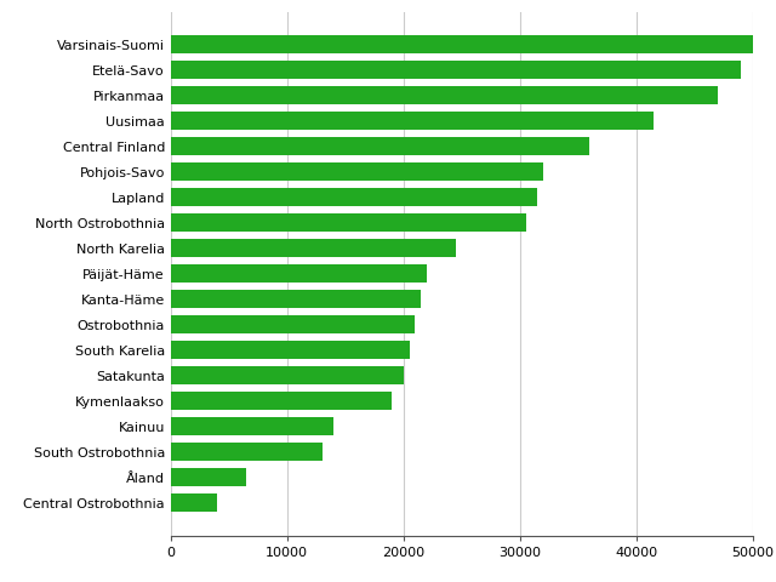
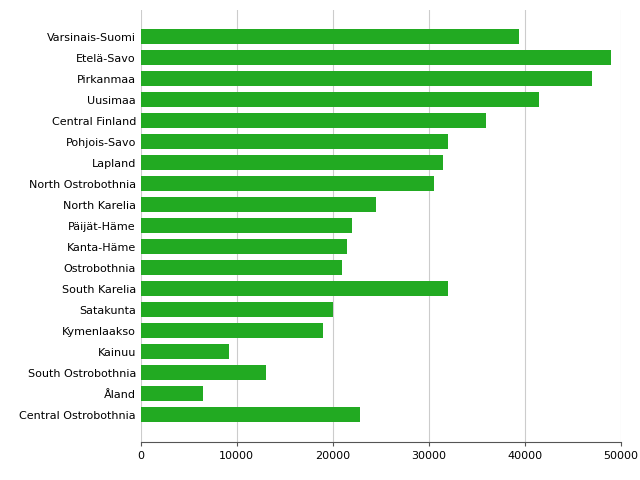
Varsinais-Suomi: 50000 -> 39400
South Karelia: 20500 -> 32000
Kainuu: 14000 -> 9200
Central Ostrobothnia: 4000 -> 22800
